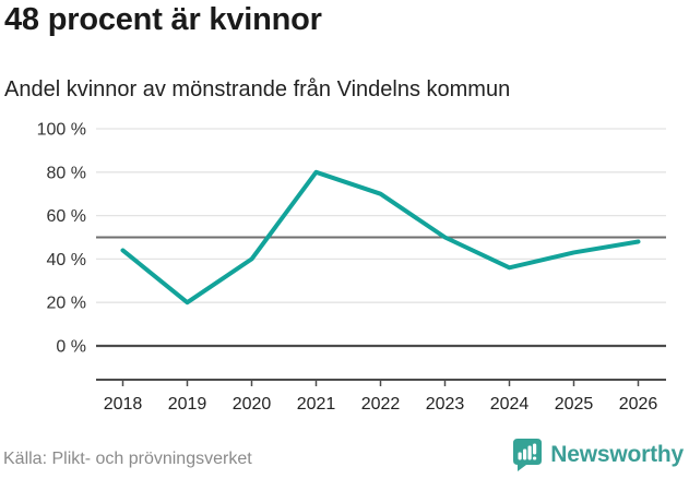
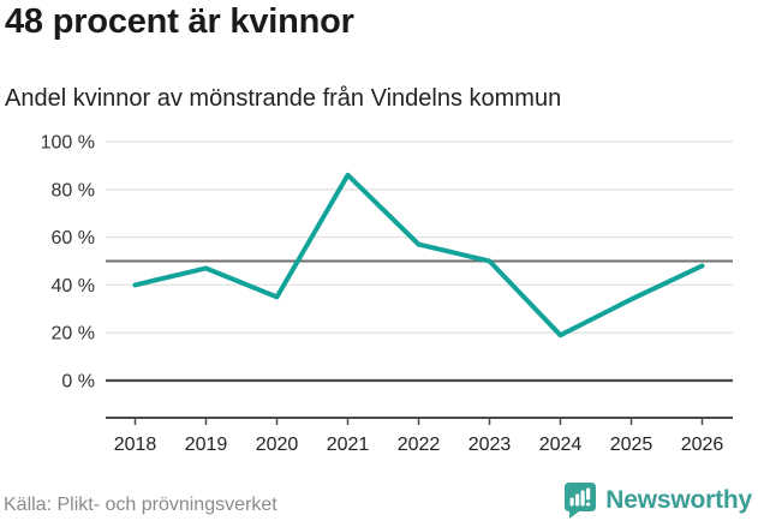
2018: 44% -> 40%
2019: 20% -> 47%
2020: 40% -> 35%
2021: 80% -> 86%
2022: 70% -> 57%
2024: 36% -> 19%
2025: 43% -> 34%
